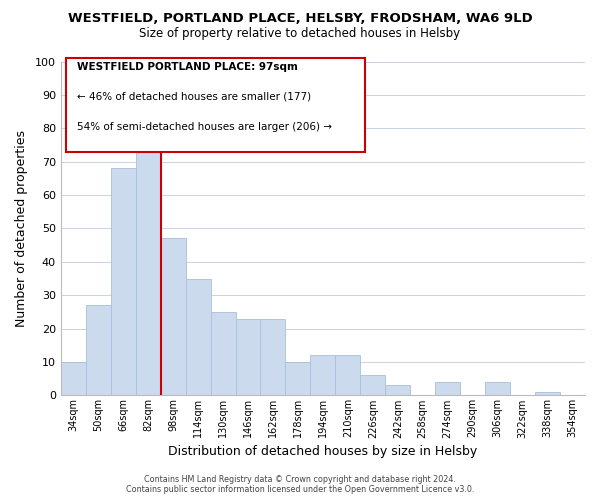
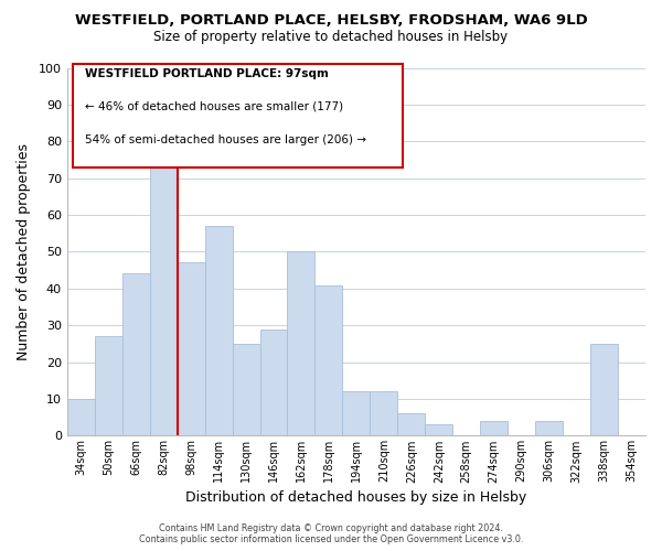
66sqm: 68 -> 44
114sqm: 35 -> 57
146sqm: 23 -> 29
162sqm: 23 -> 50
178sqm: 10 -> 41
338sqm: 1 -> 25
